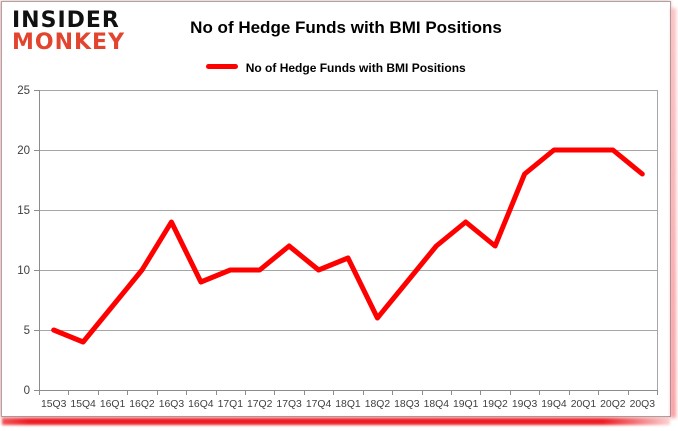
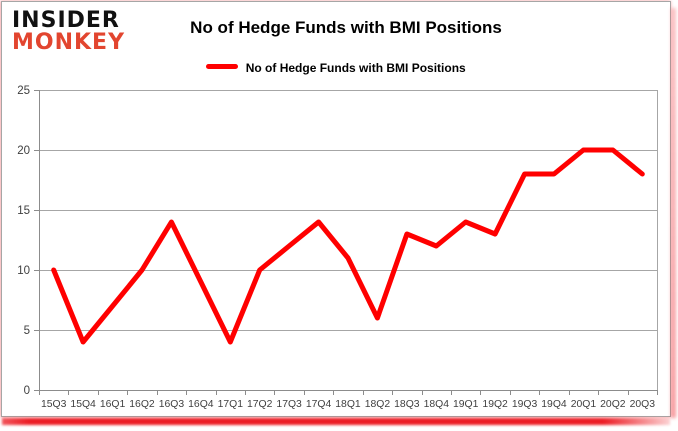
15Q3: 5 -> 10
17Q1: 10 -> 4
17Q4: 10 -> 14
18Q3: 9 -> 13
19Q2: 12 -> 13
19Q4: 20 -> 18
